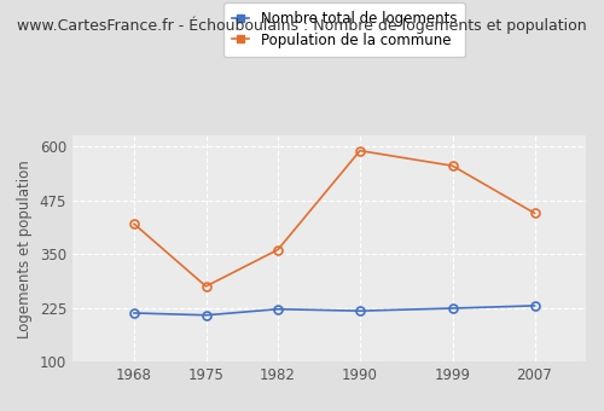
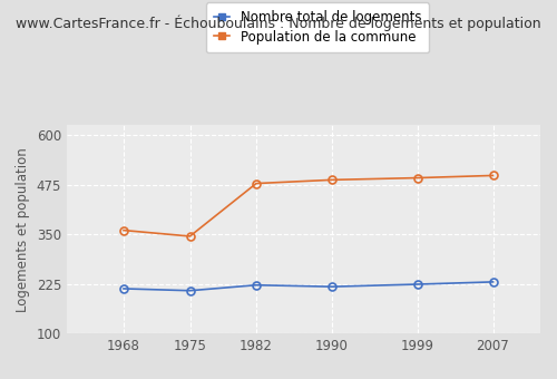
Population de la commune/1968: 420 -> 360
Population de la commune/1975: 275 -> 345
Population de la commune/1982: 360 -> 478
Population de la commune/1990: 590 -> 487
Population de la commune/1999: 555 -> 492
Population de la commune/2007: 445 -> 498
